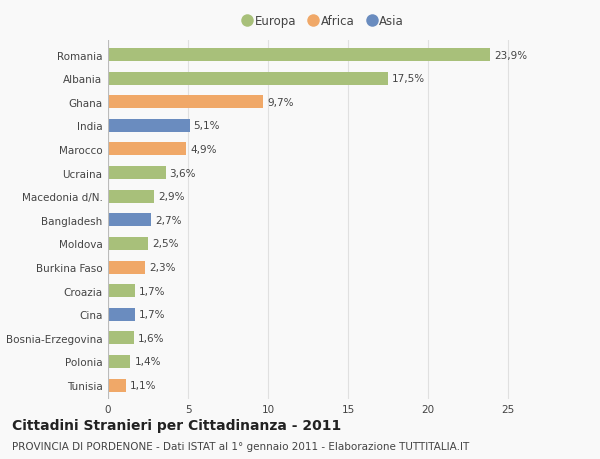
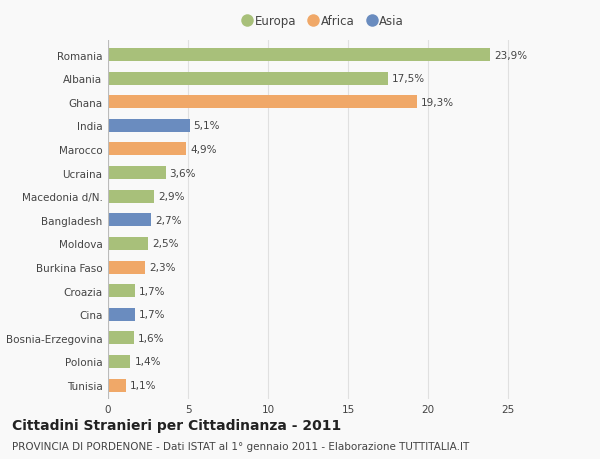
Ghana: 9,7% -> 19,3%
